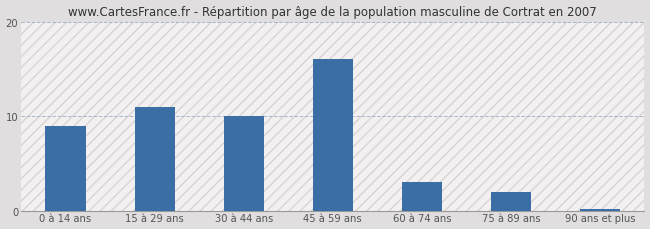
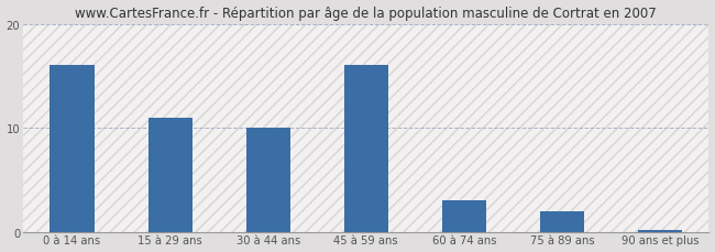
0 à 14 ans: 9.0 -> 16.0
